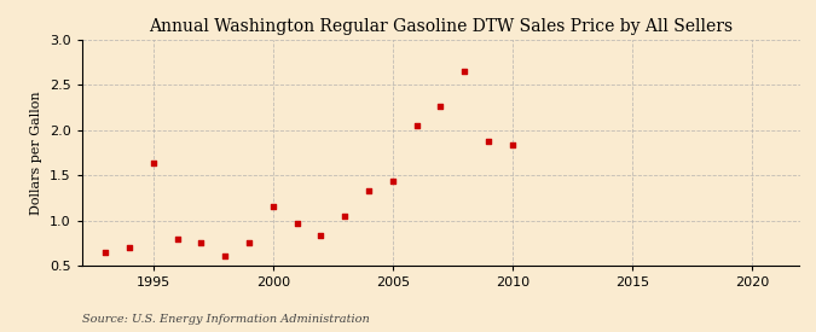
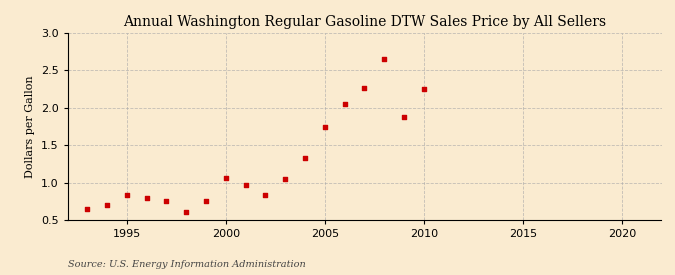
1995: 1.64 -> 0.83
2000: 1.16 -> 1.06
2005: 1.44 -> 1.74
2010: 1.84 -> 2.25
